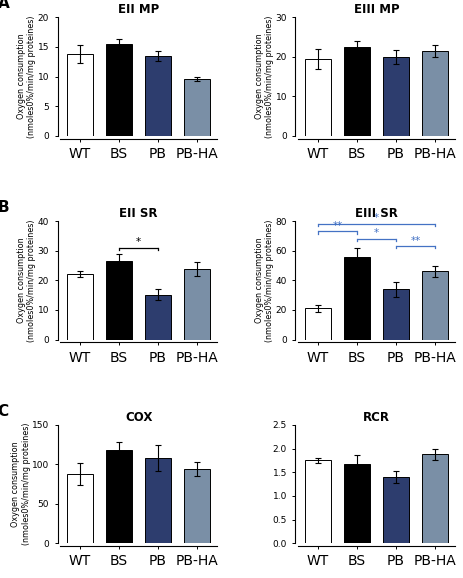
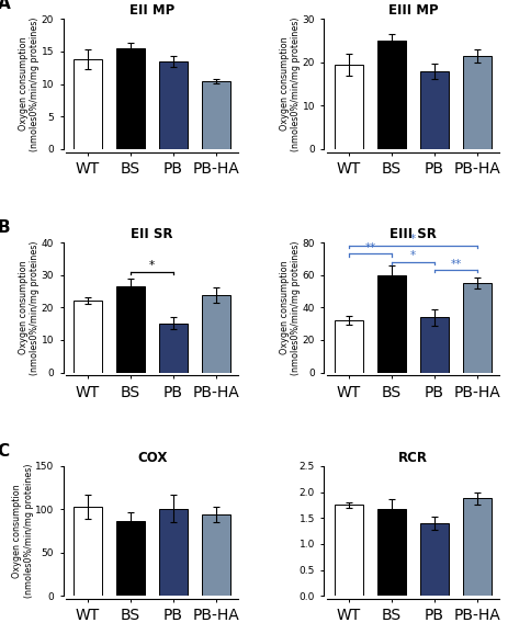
EII MP/PB-HA: 9.6 -> 10.5
EIII MP/BS: 22.5 -> 25.0
EIII MP/PB: 20.0 -> 18.0
EIII SR/WT: 21 -> 32
EIII SR/BS: 56 -> 60
EIII SR/PB-HA: 46 -> 55
COX/WT: 88 -> 103
COX/BS: 118 -> 87
COX/PB: 108 -> 101
